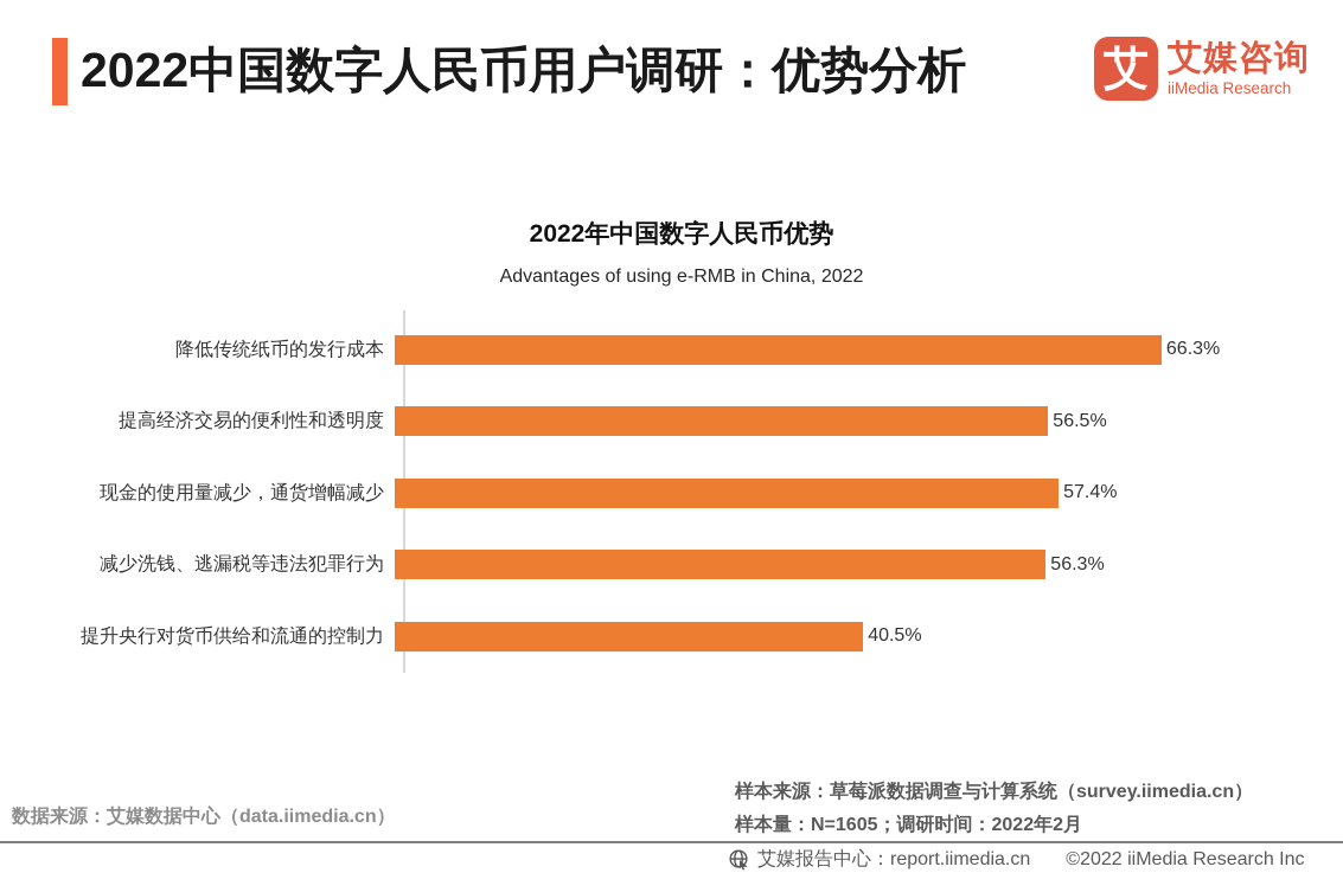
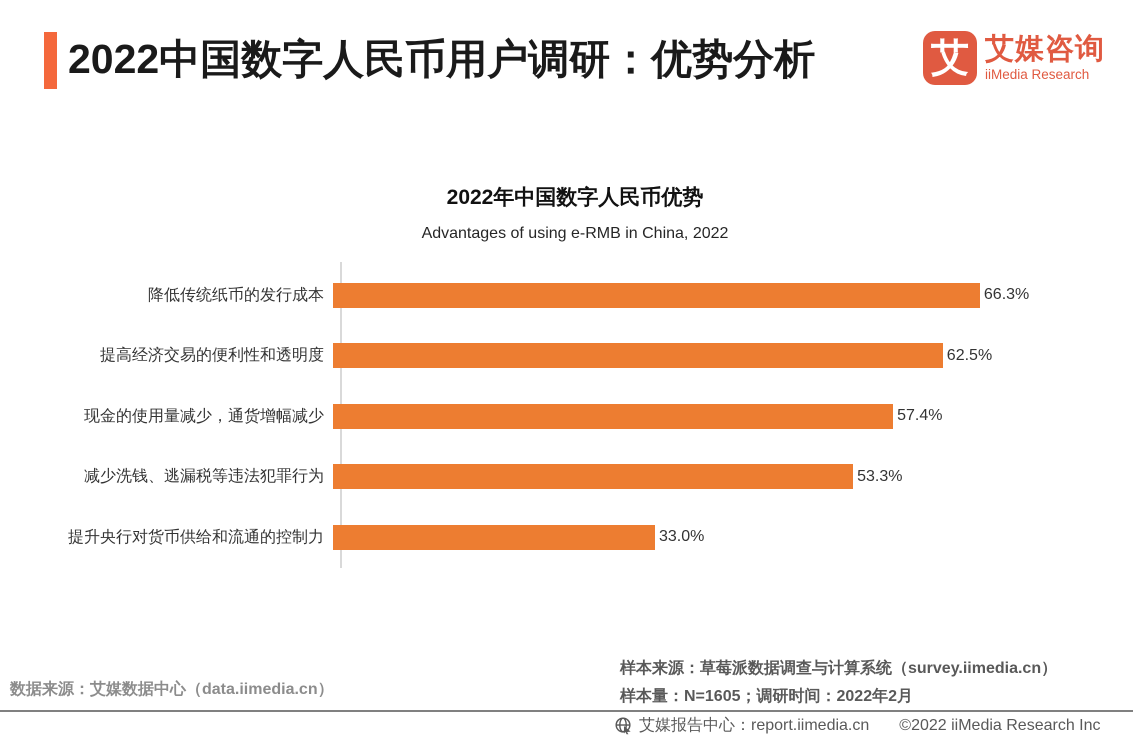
提高经济交易的便利性和透明度: 56.5% -> 62.5%
减少洗钱、逃漏税等违法犯罪行为: 56.3% -> 53.3%
提升央行对货币供给和流通的控制力: 40.5% -> 33.0%
